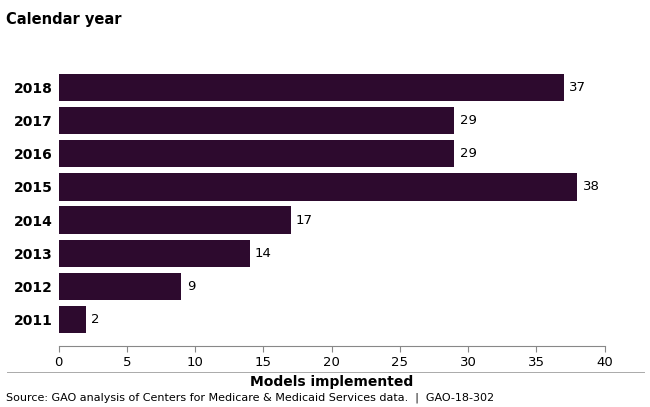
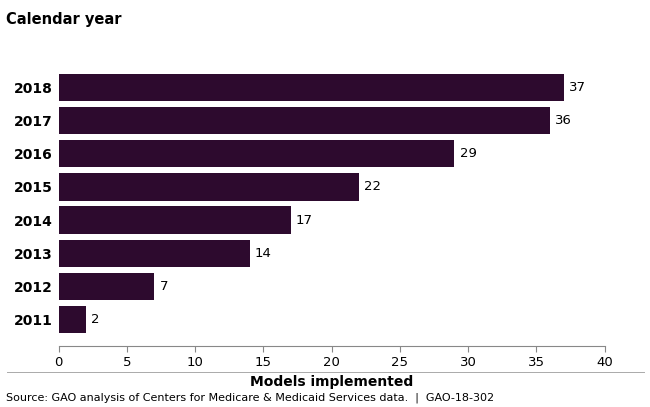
2017: 29 -> 36
2015: 38 -> 22
2012: 9 -> 7
